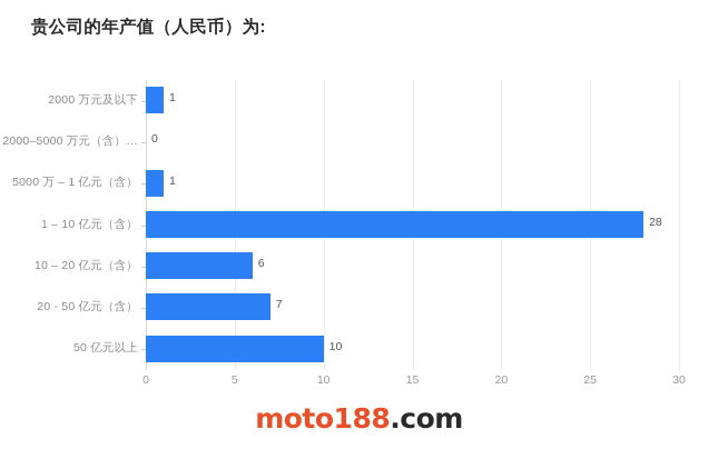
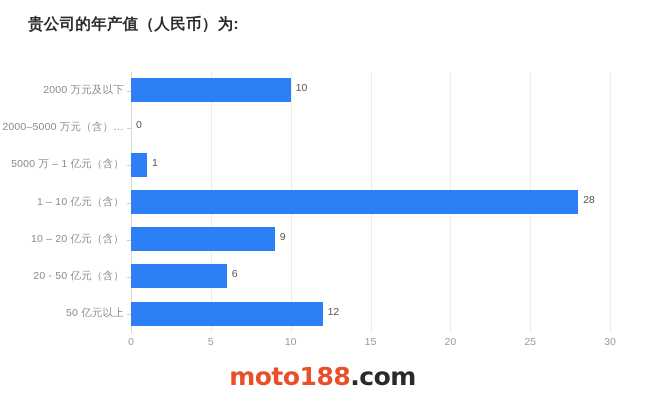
2000 万元及以下: 1 -> 10
10 – 20 亿元（含）: 6 -> 9
20 - 50 亿元（含）: 7 -> 6
50 亿元以上: 10 -> 12
